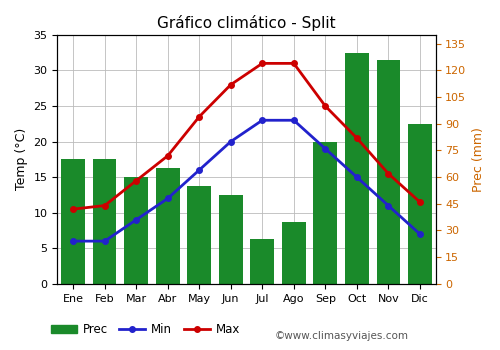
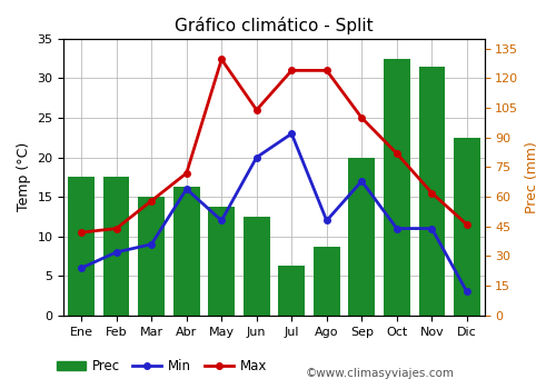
Min/Feb: 6 -> 8
Min/Abr: 12 -> 16
Min/May: 16 -> 12
Max/May: 23.5 -> 32.4
Max/Jun: 28.0 -> 26.0
Min/Ago: 23 -> 12
Min/Sep: 19 -> 17
Min/Oct: 15 -> 11
Min/Dic: 7 -> 3
